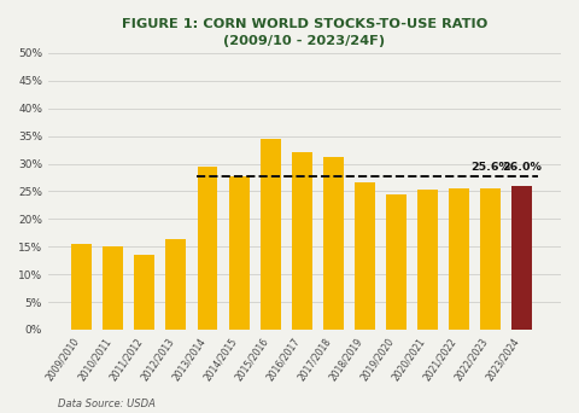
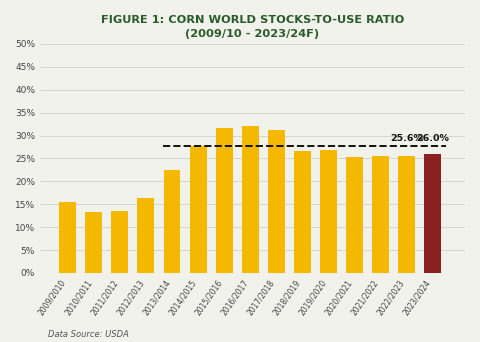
2010/2011: 15.0% -> 13.3%
2013/2014: 29.5% -> 22.4%
2015/2016: 34.5% -> 31.6%
2019/2020: 24.5% -> 26.8%
